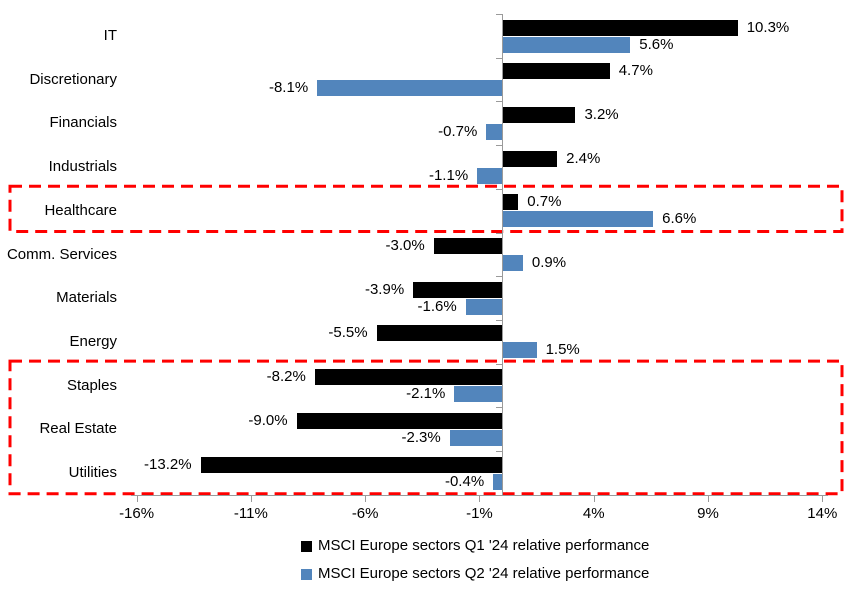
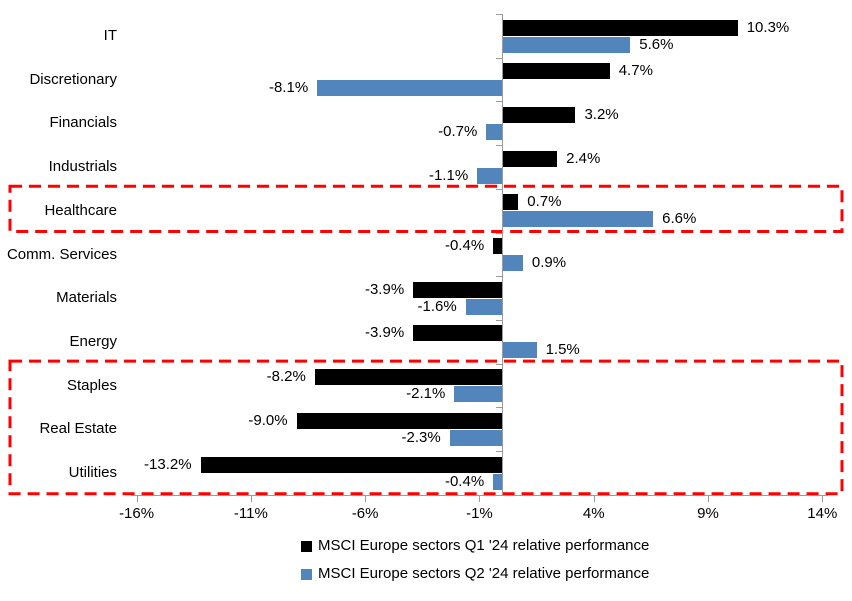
MSCI Europe sectors Q1 '24 relative performance/Comm. Services: -3.0% -> -0.4%
MSCI Europe sectors Q1 '24 relative performance/Energy: -5.5% -> -3.9%
